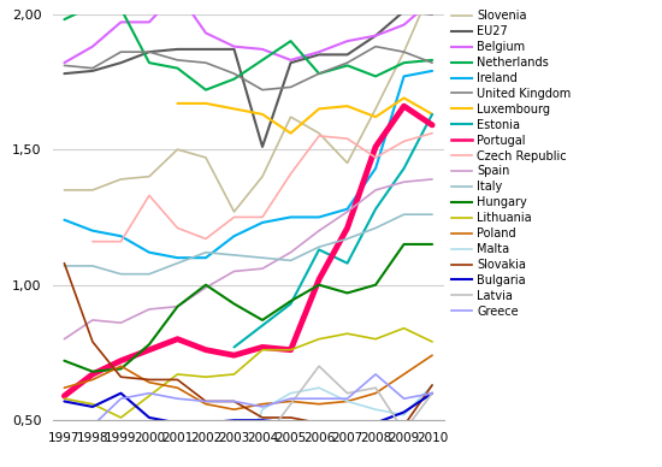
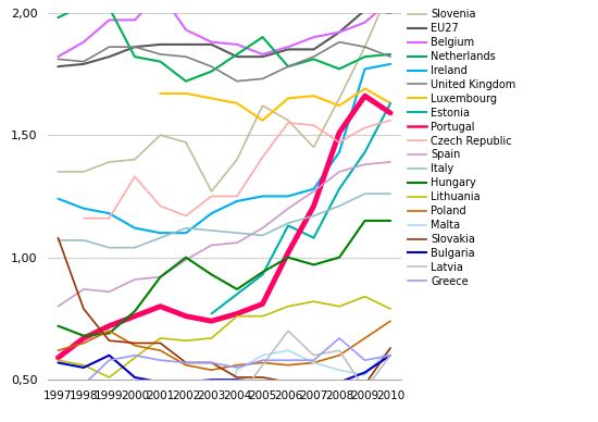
EU27/2004: 1,51 -> 1,82
Portugal/2005: 0,76 -> 0,81
